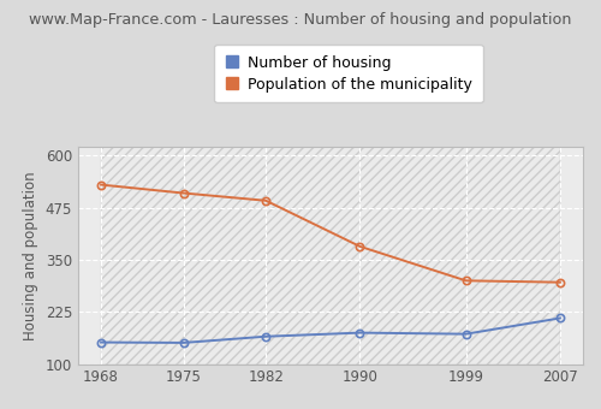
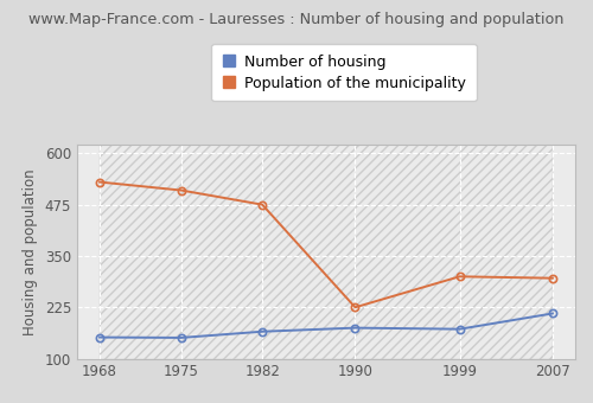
Population of the municipality/1982: 492 -> 475
Population of the municipality/1990: 382 -> 225
